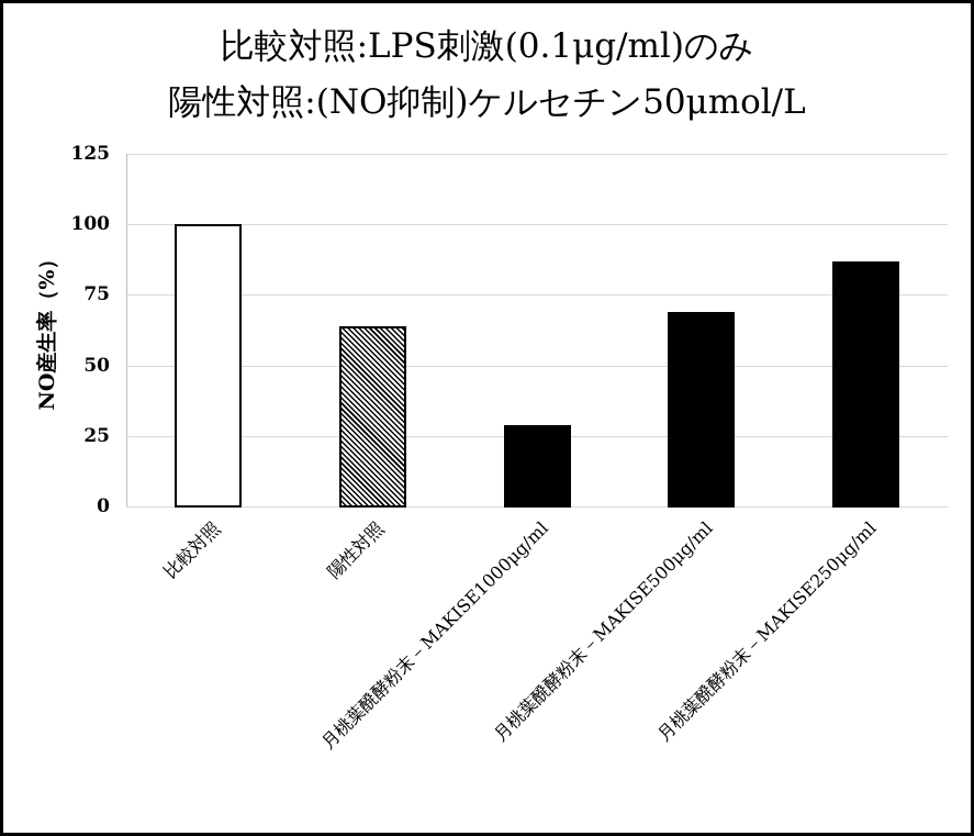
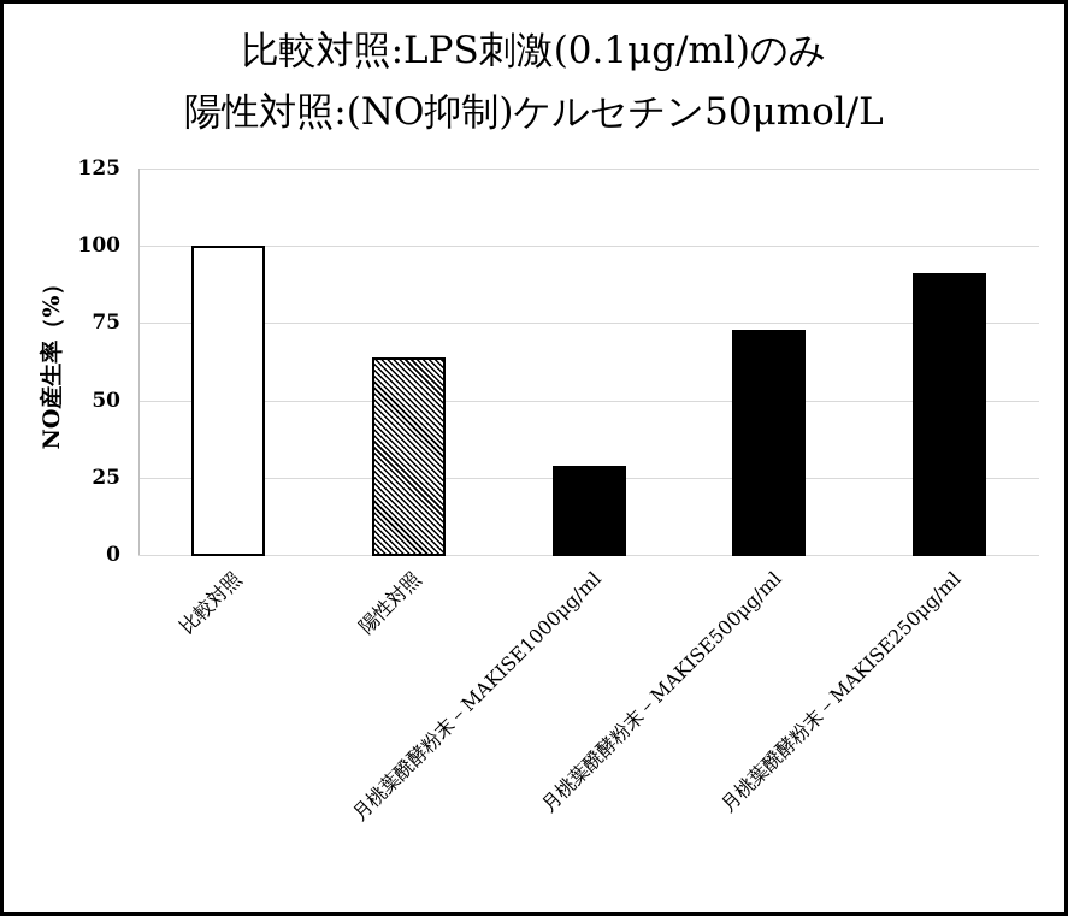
月桃葉醗酵粉末－MAKISE500μg/ml: 69 -> 73
月桃葉醗酵粉末－MAKISE250μg/ml: 87 -> 91
